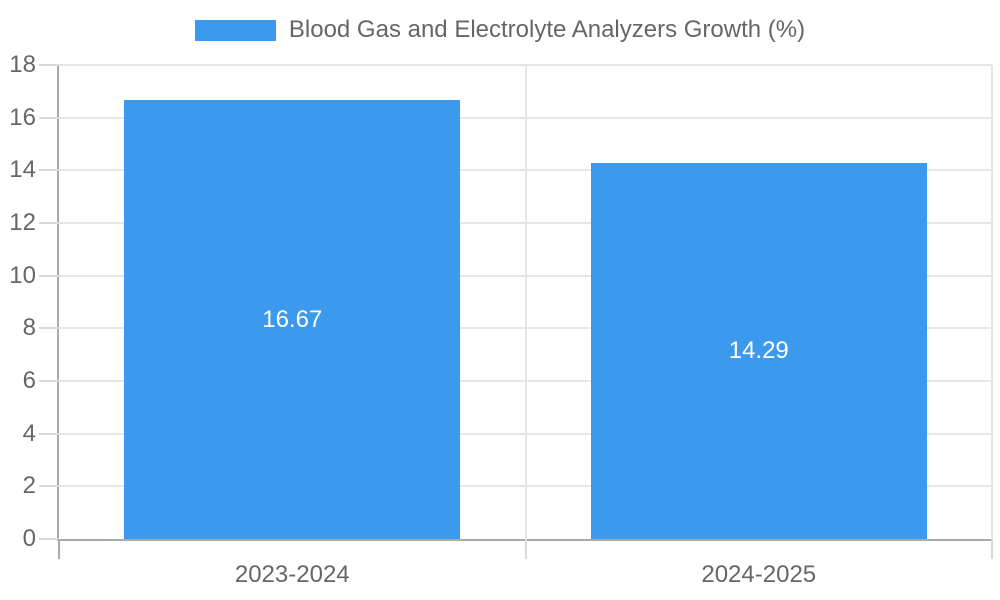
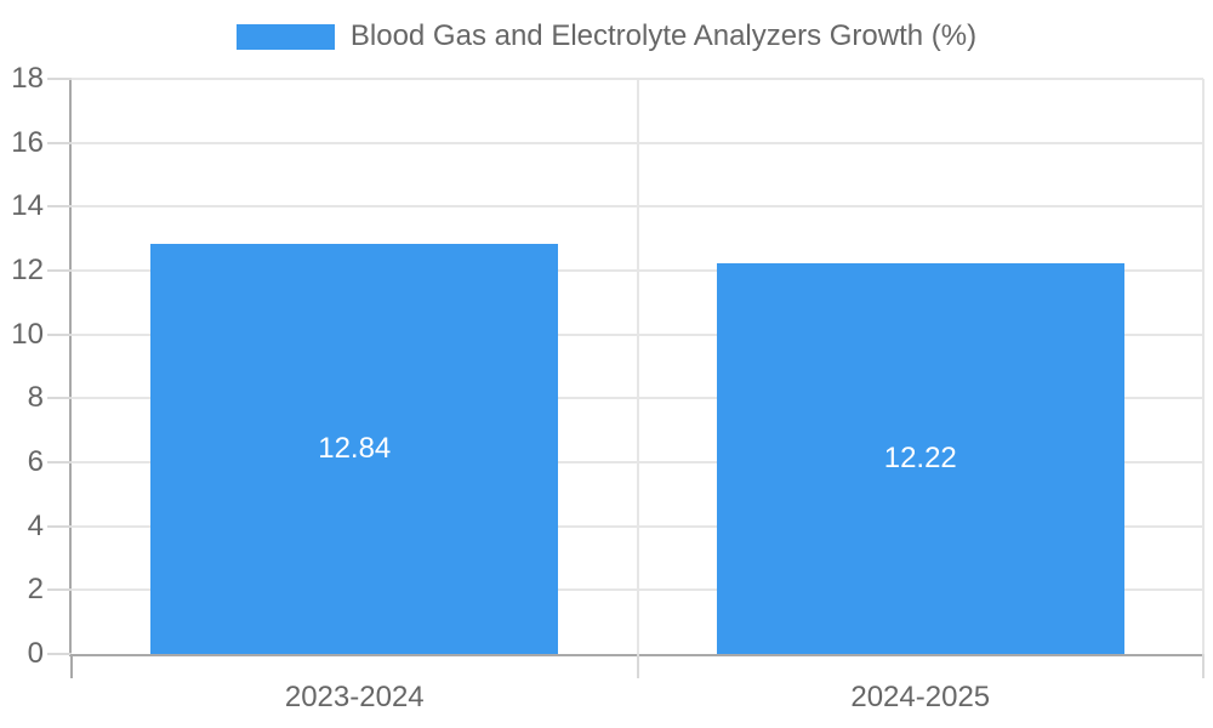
2023-2024: 16.67 -> 12.84
2024-2025: 14.29 -> 12.22
